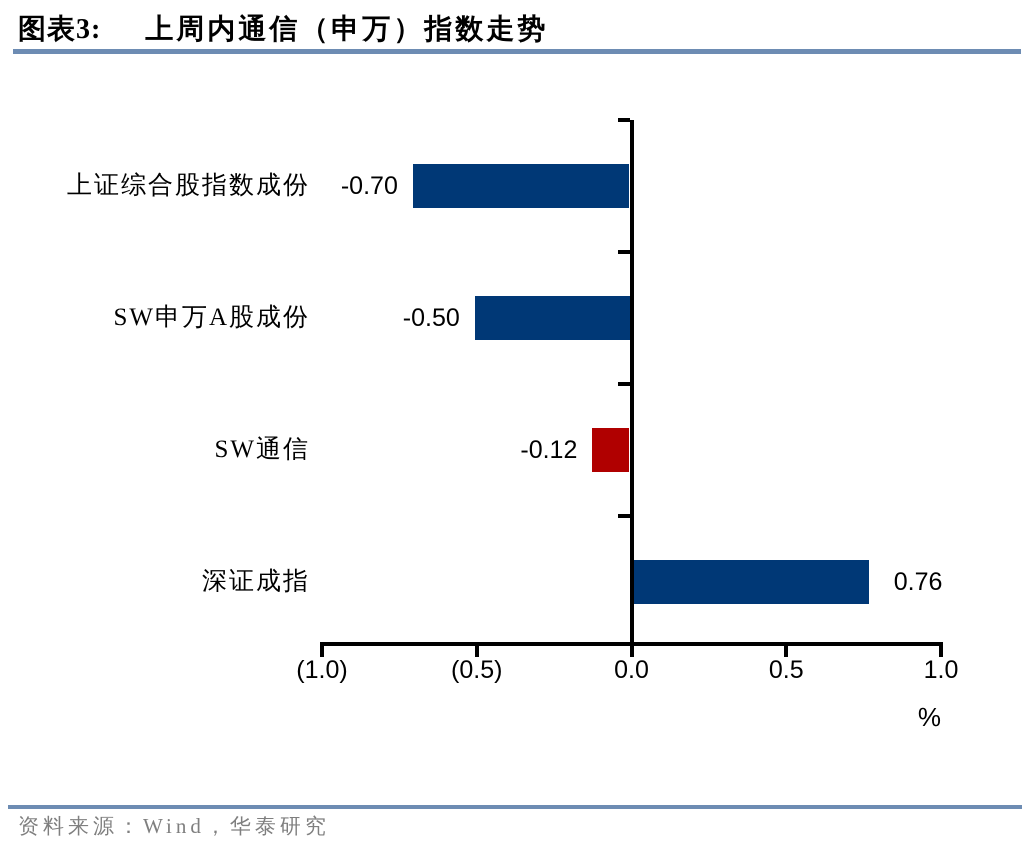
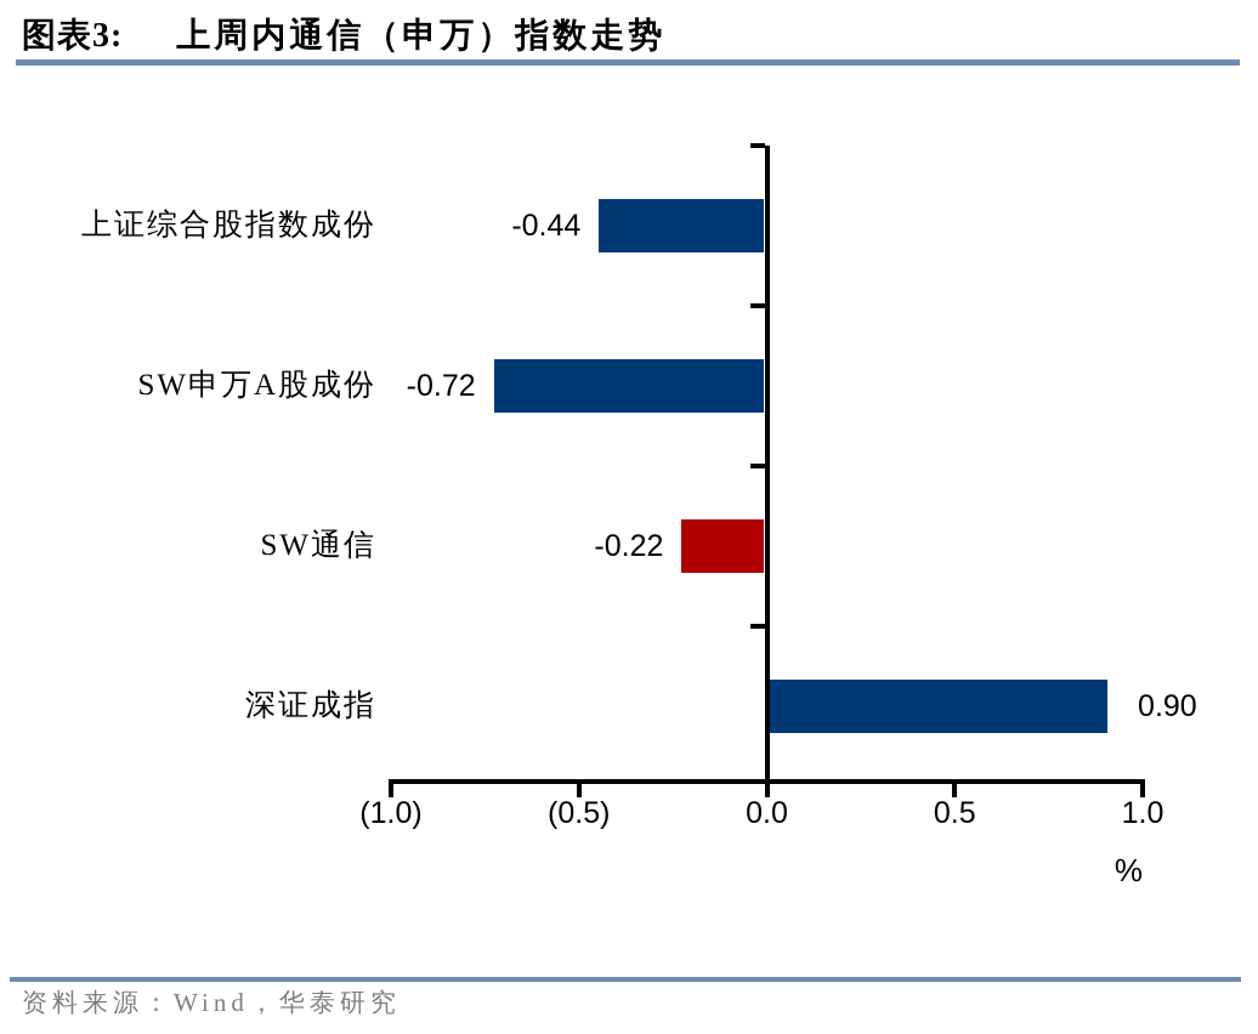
上证综合股指数成份: -0.70 -> -0.44
SW申万A股成份: -0.50 -> -0.72
SW通信: -0.12 -> -0.22
深证成指: 0.76 -> 0.90
